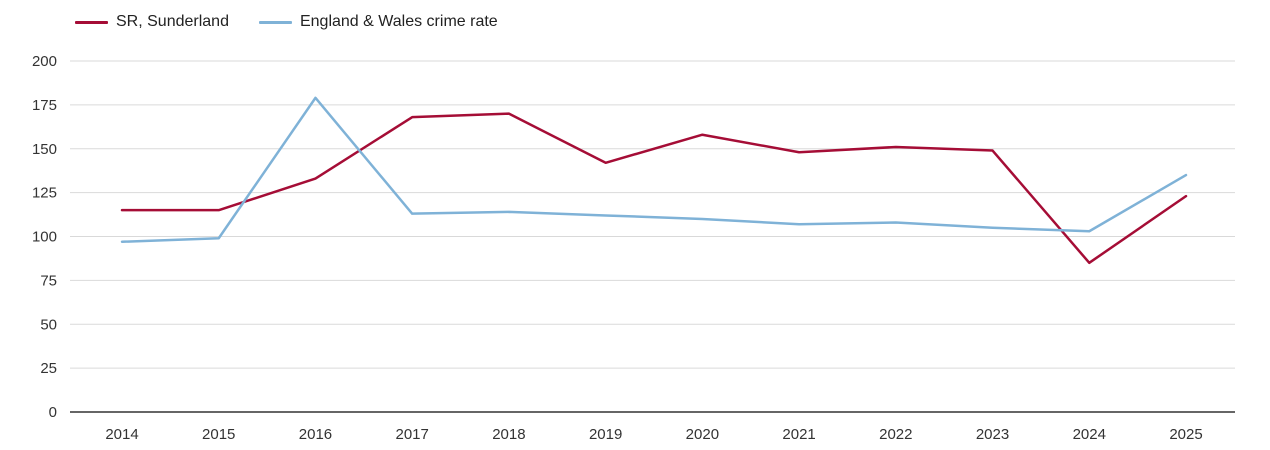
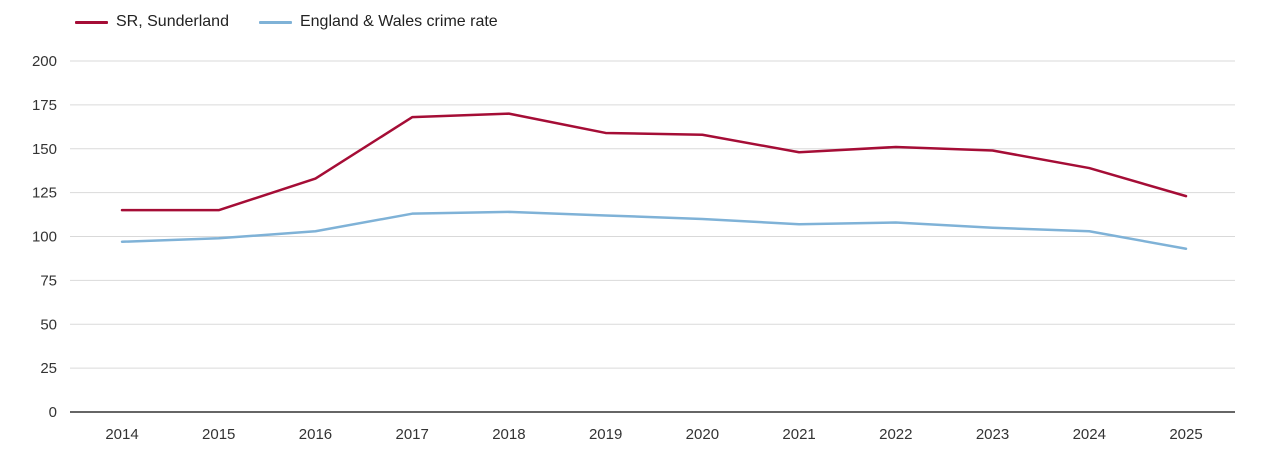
England & Wales crime rate/2016: 179 -> 103
SR, Sunderland/2019: 142 -> 159
SR, Sunderland/2024: 85 -> 139
England & Wales crime rate/2025: 135 -> 93
